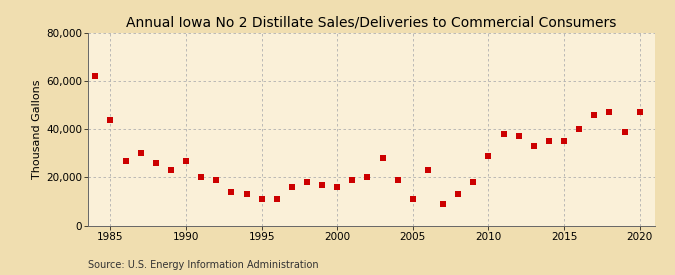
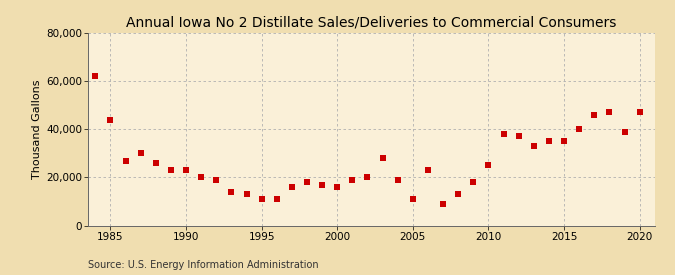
1990: 27,000 -> 23,000
2010: 29,000 -> 25,000
